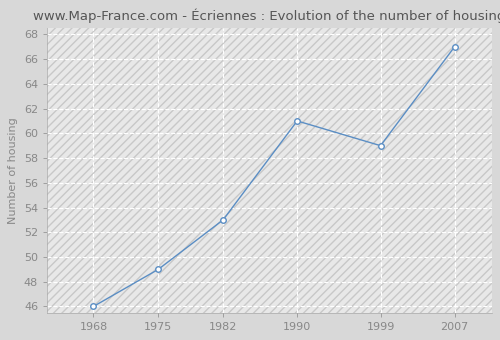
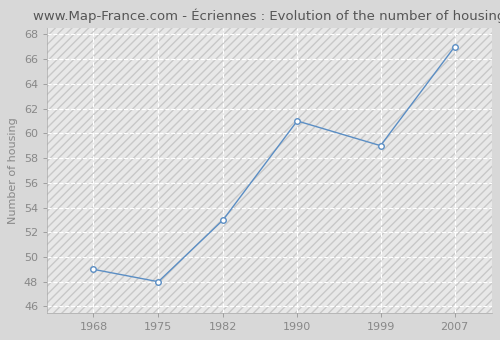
1968: 46 -> 49
1975: 49 -> 48
